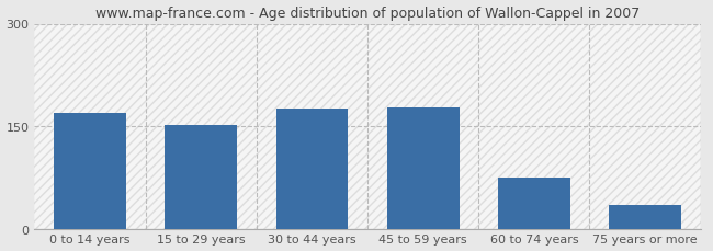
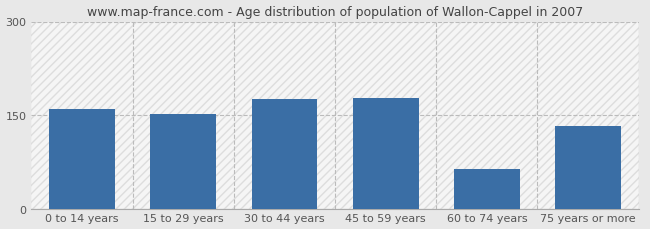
0 to 14 years: 170 -> 160
60 to 74 years: 75 -> 64
75 years or more: 35 -> 132
